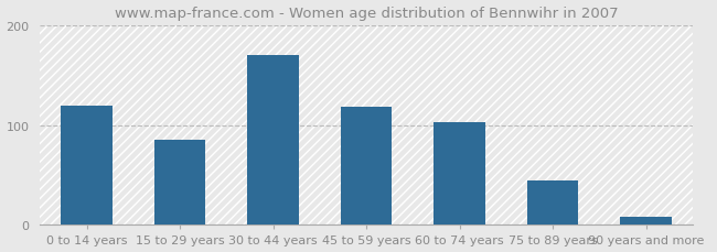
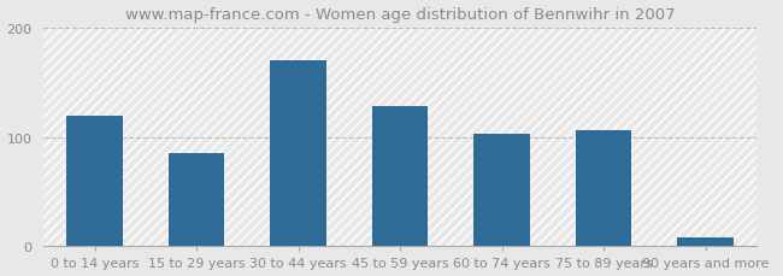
45 to 59 years: 118 -> 128
75 to 89 years: 45 -> 106
